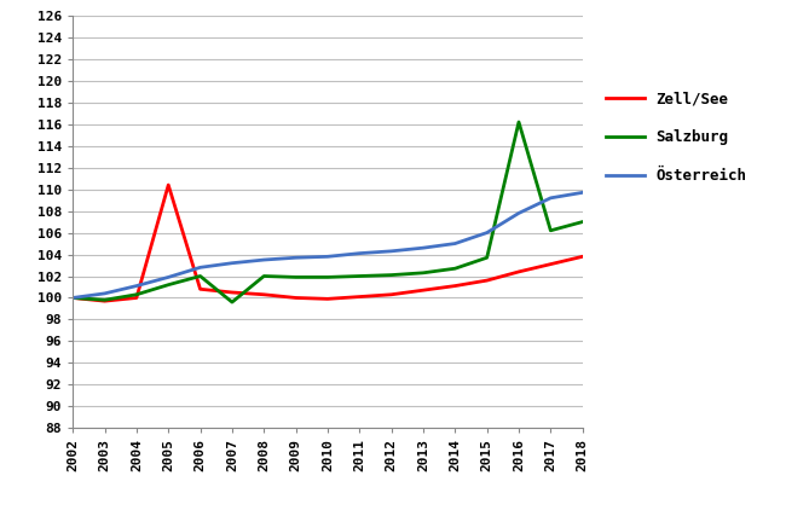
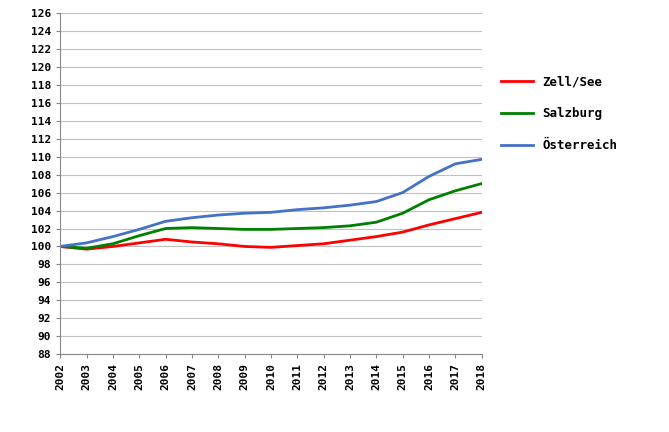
Zell/See/2005: 110.4 -> 100.4
Salzburg/2007: 99.6 -> 102.1
Salzburg/2016: 116.2 -> 105.2
